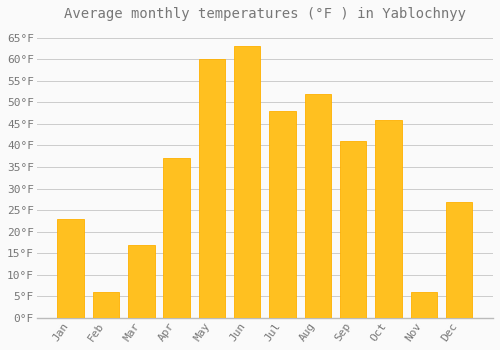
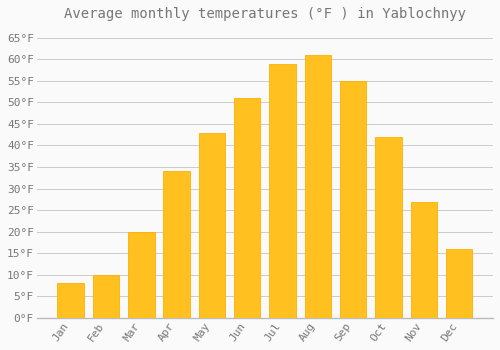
Jan: 23°F -> 8°F
Feb: 6°F -> 10°F
Mar: 17°F -> 20°F
Apr: 37°F -> 34°F
May: 60°F -> 43°F
Jun: 63°F -> 51°F
Jul: 48°F -> 59°F
Aug: 52°F -> 61°F
Sep: 41°F -> 55°F
Oct: 46°F -> 42°F
Nov: 6°F -> 27°F
Dec: 27°F -> 16°F
